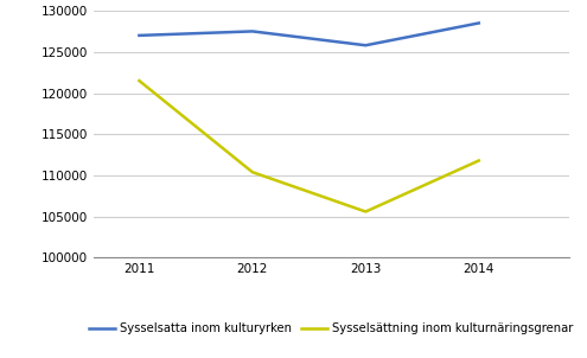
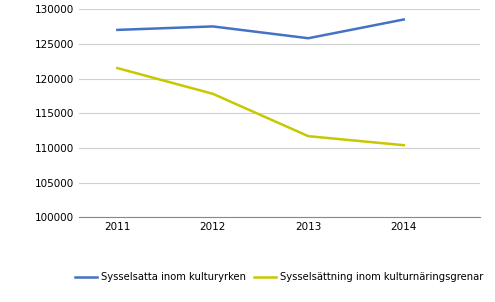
Sysselsättning inom kulturnäringsgrenar/2012: 110400 -> 117800
Sysselsättning inom kulturnäringsgrenar/2013: 105600 -> 111700
Sysselsättning inom kulturnäringsgrenar/2014: 111800 -> 110400
